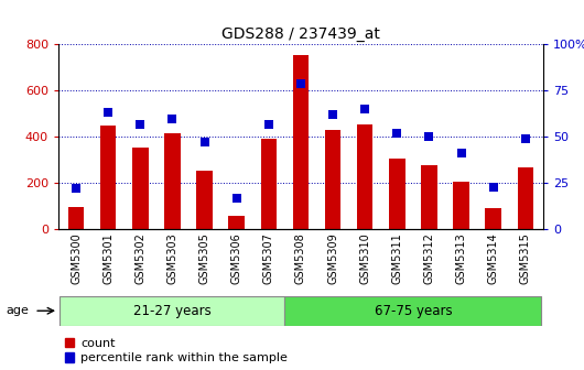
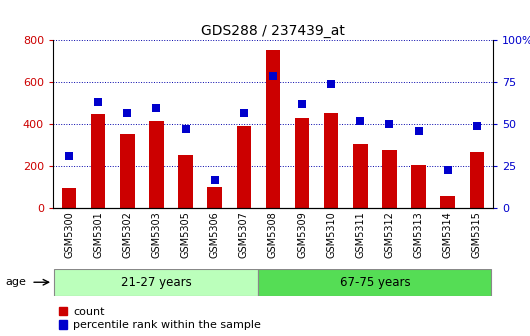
percentile rank within the sample/GSM5300: 22 -> 31
count/GSM5306: 60 -> 100
percentile rank within the sample/GSM5310: 65 -> 74
percentile rank within the sample/GSM5313: 41 -> 46
count/GSM5314: 90 -> 60
